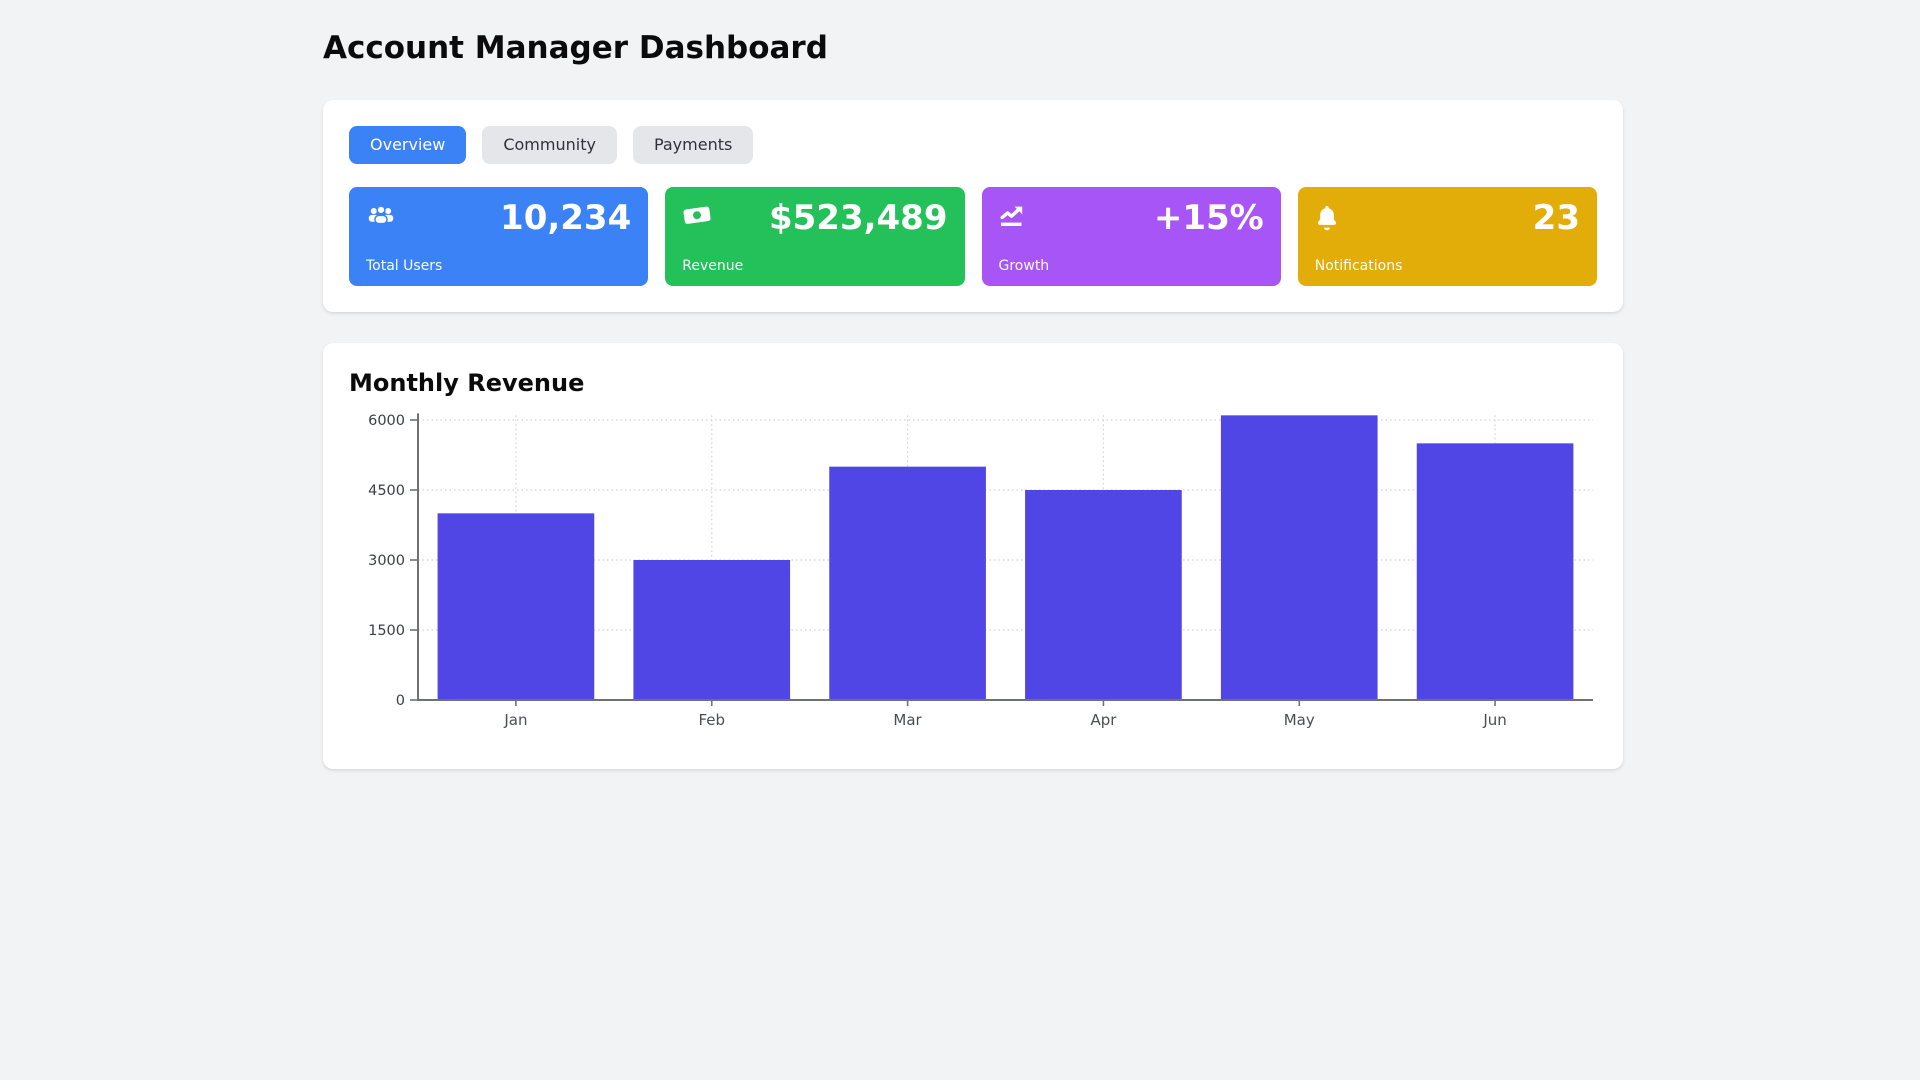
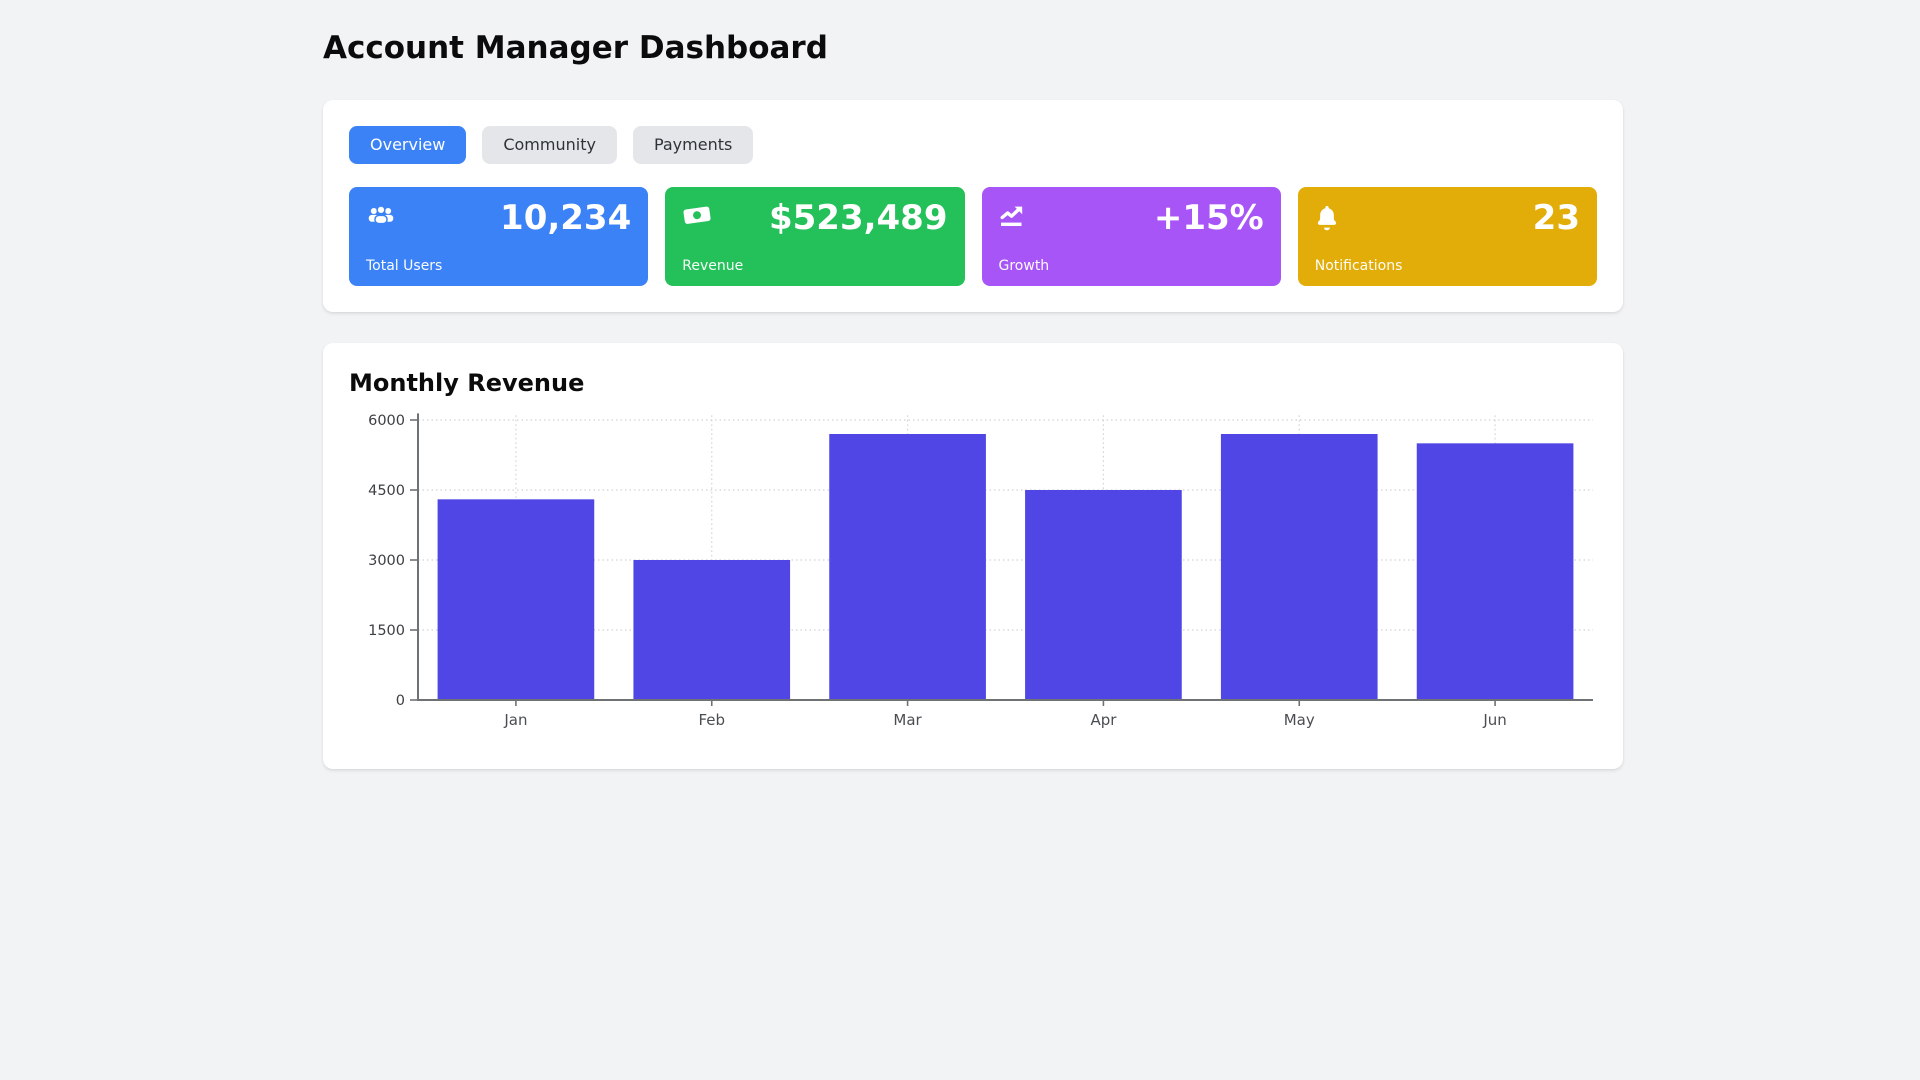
Jan: 4000 -> 4300
Mar: 5000 -> 5700
May: 6100 -> 5700
